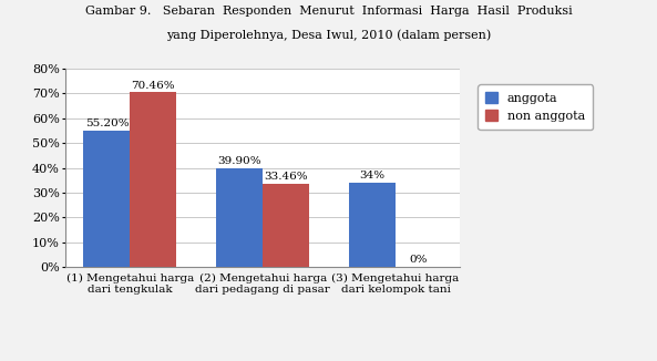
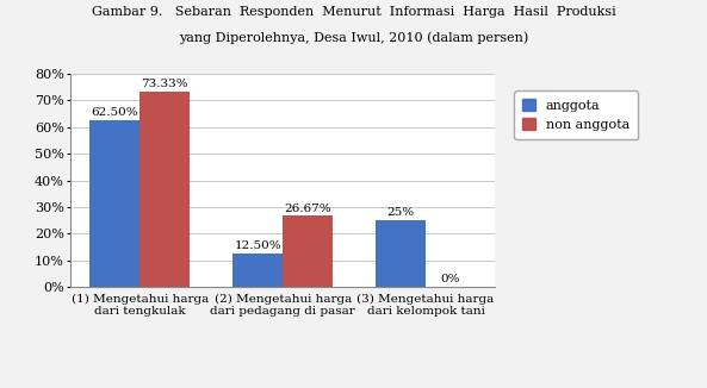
anggota/(1) Mengetahui harga dari tengkulak: 55.20% -> 62.50%
non anggota/(1) Mengetahui harga dari tengkulak: 70.46% -> 73.33%
anggota/(2) Mengetahui harga dari pedagang di pasar: 39.90% -> 12.50%
non anggota/(2) Mengetahui harga dari pedagang di pasar: 33.46% -> 26.67%
anggota/(3) Mengetahui harga dari kelompok tani: 34% -> 25%
